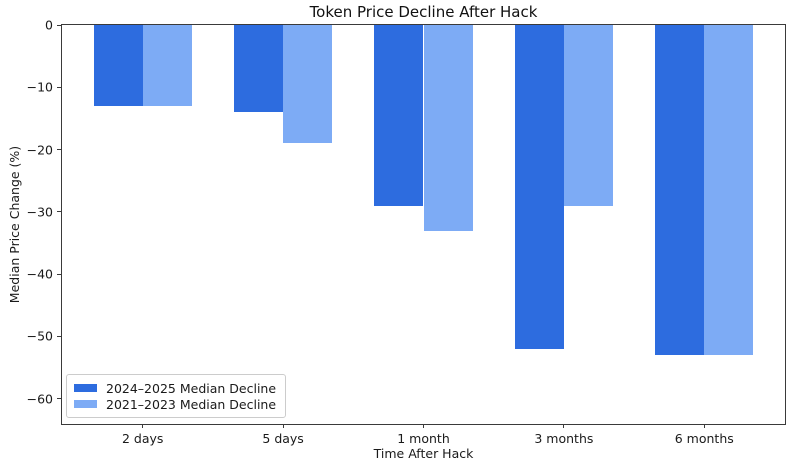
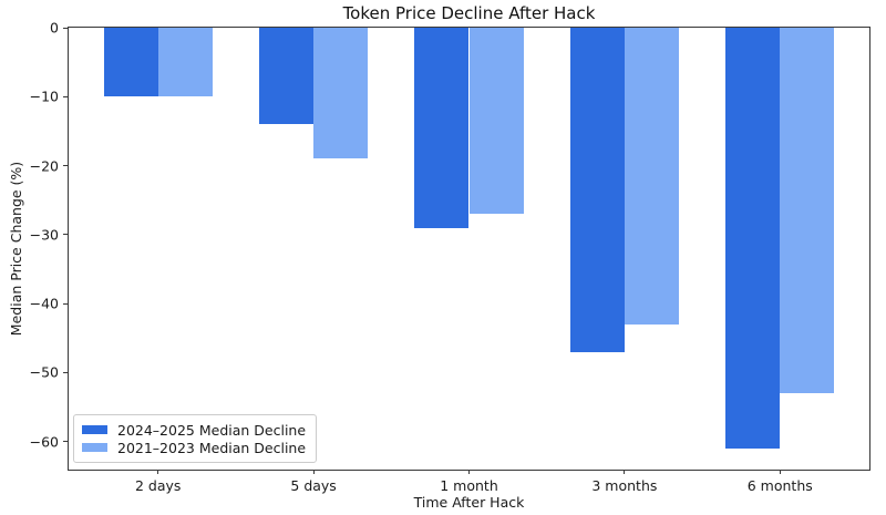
2024–2025 Median Decline/2 days: -13 -> -10
2021–2023 Median Decline/2 days: -13 -> -10
2021–2023 Median Decline/1 month: -33 -> -27
2024–2025 Median Decline/3 months: -52 -> -47
2021–2023 Median Decline/3 months: -29 -> -43
2024–2025 Median Decline/6 months: -53 -> -61
